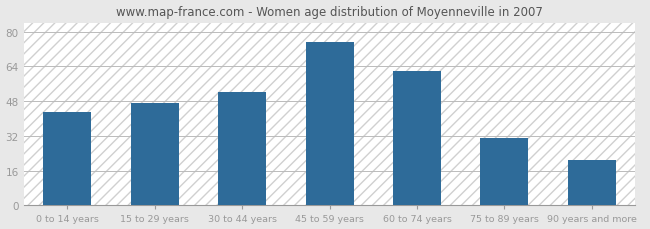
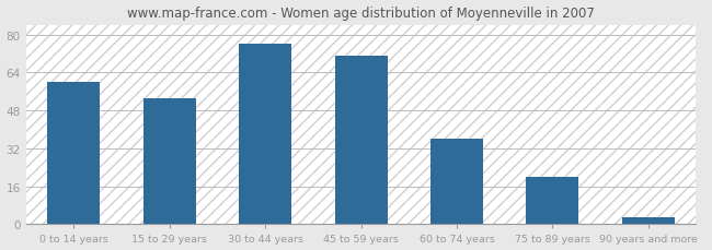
0 to 14 years: 43 -> 60
15 to 29 years: 47 -> 53
30 to 44 years: 52 -> 76
45 to 59 years: 75 -> 71
60 to 74 years: 62 -> 36
75 to 89 years: 31 -> 20
90 years and more: 21 -> 3
